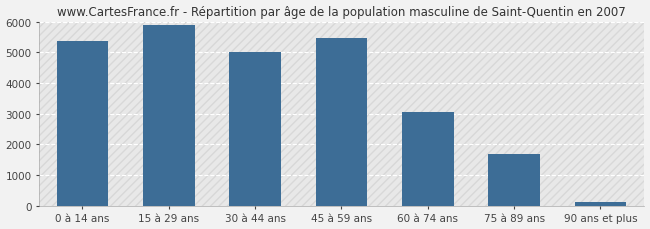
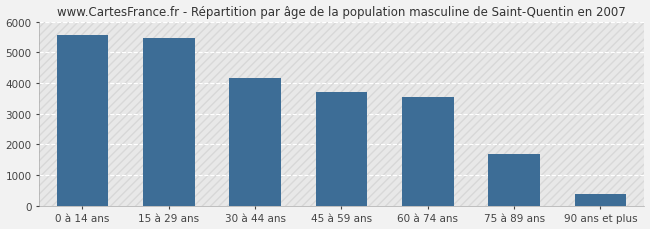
0 à 14 ans: 5350 -> 5550
15 à 29 ans: 5900 -> 5450
30 à 44 ans: 5000 -> 4150
45 à 59 ans: 5470 -> 3700
60 à 74 ans: 3060 -> 3550
90 ans et plus: 110 -> 400
